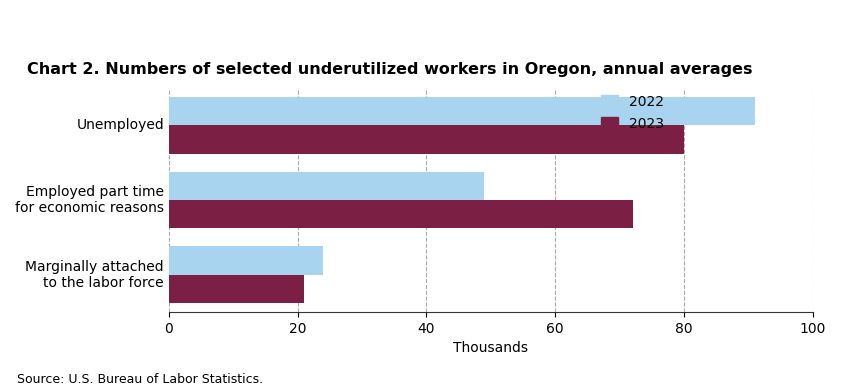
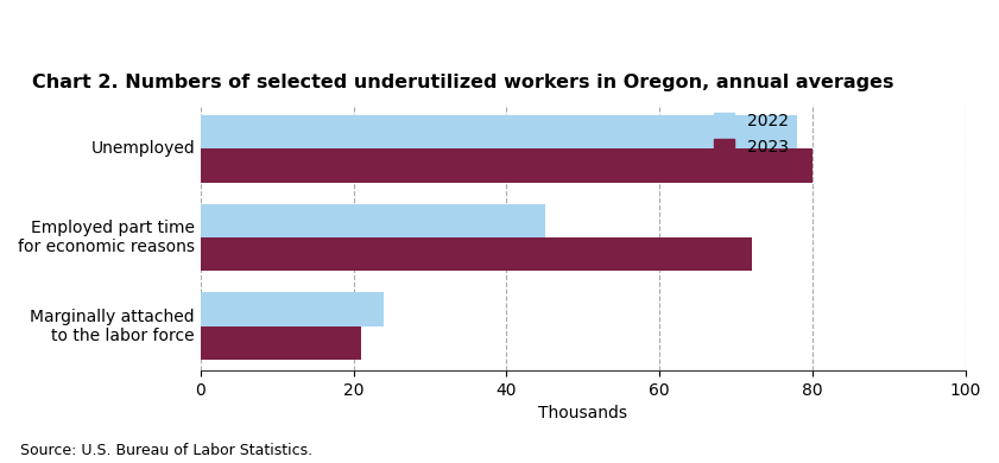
2022/Unemployed: 91 -> 78
2022/Employed part time for economic reasons: 49 -> 45
